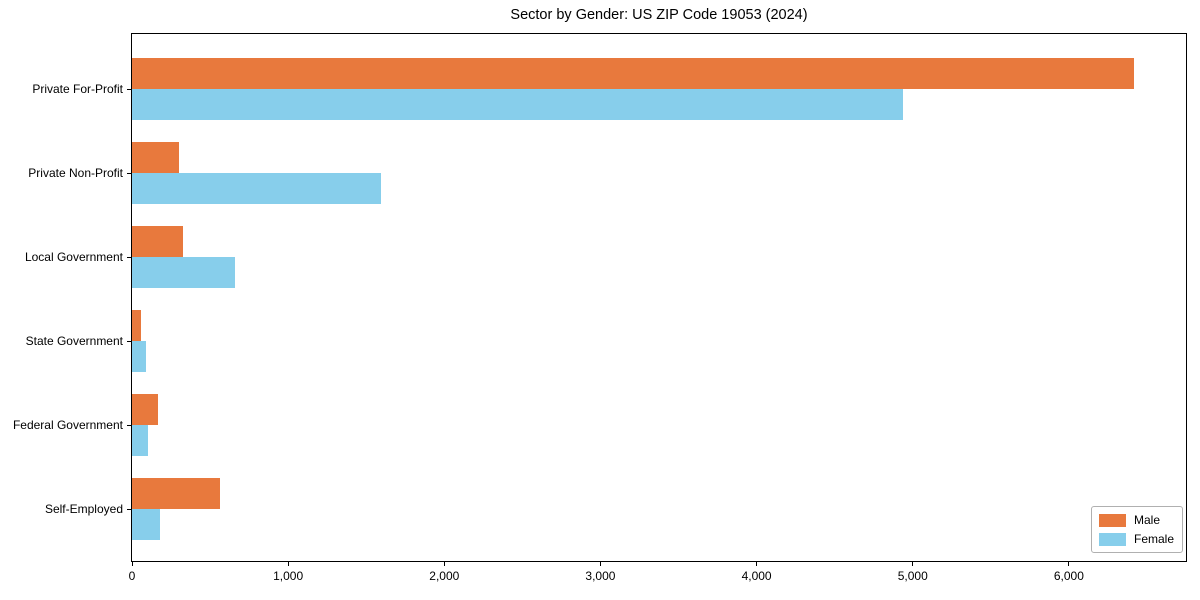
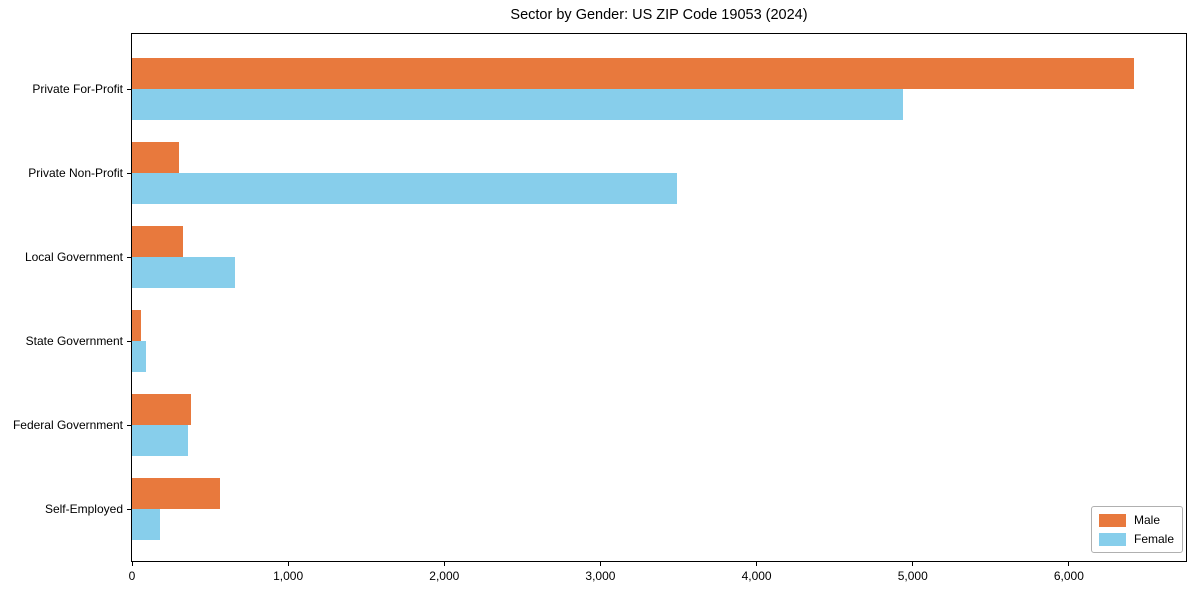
Female/Private Non-Profit: 1600 -> 3490
Male/Federal Government: 160 -> 380
Female/Federal Government: 100 -> 360
